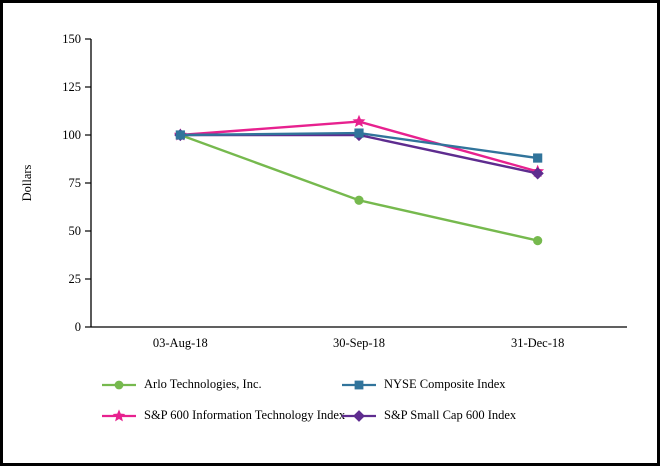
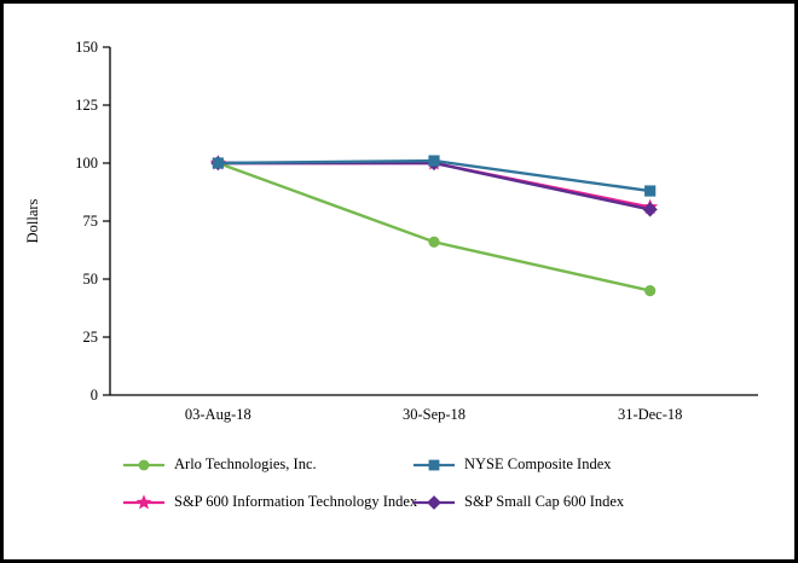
S&P 600 Information Technology Index/30-Sep-18: 107 -> 100
